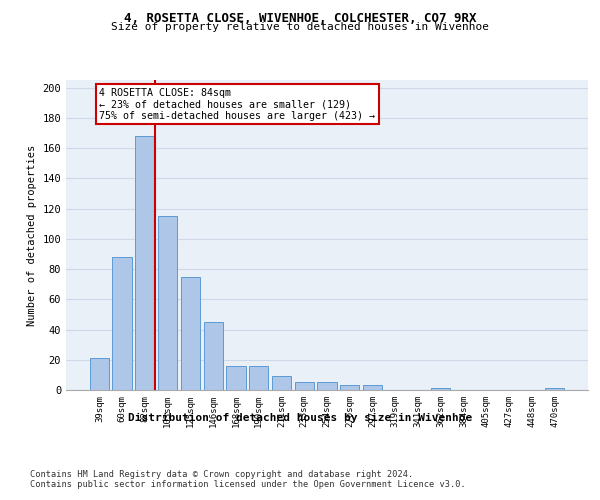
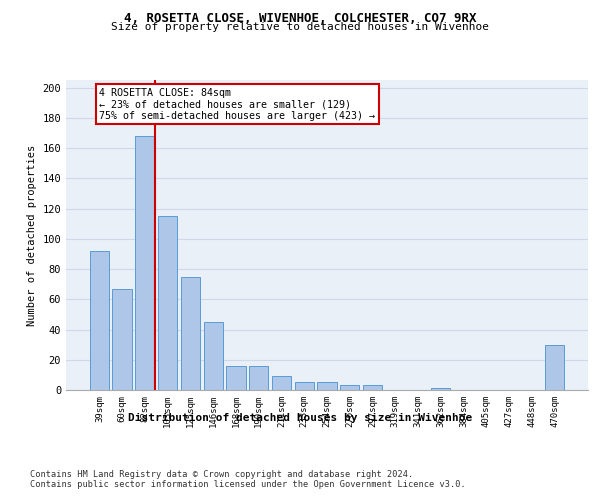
39sqm: 21 -> 92
60sqm: 88 -> 67
470sqm: 1 -> 30
